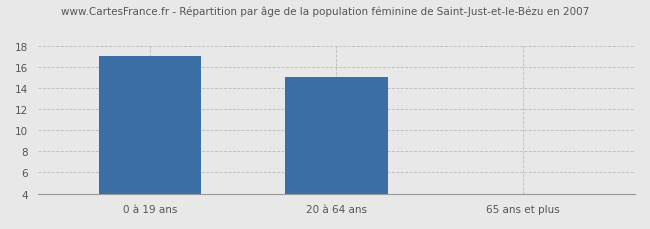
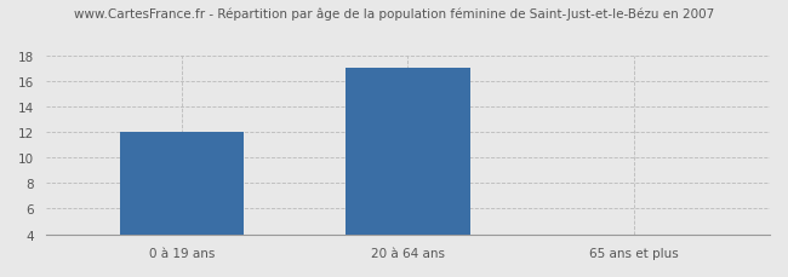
0 à 19 ans: 17 -> 12
20 à 64 ans: 15 -> 17
